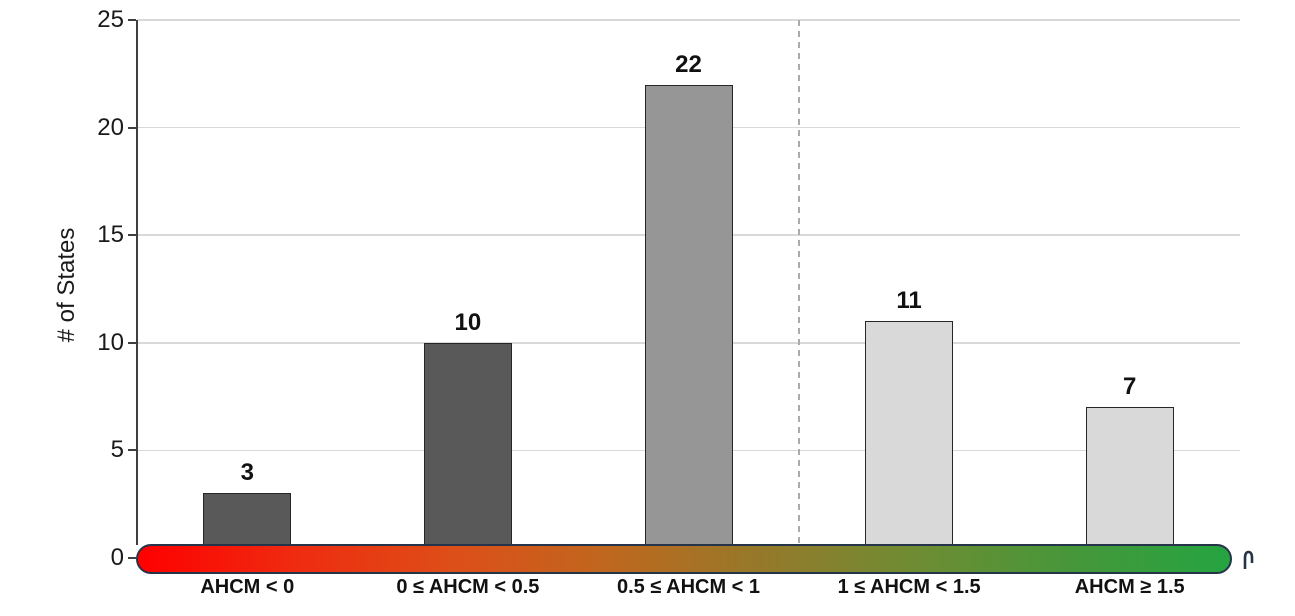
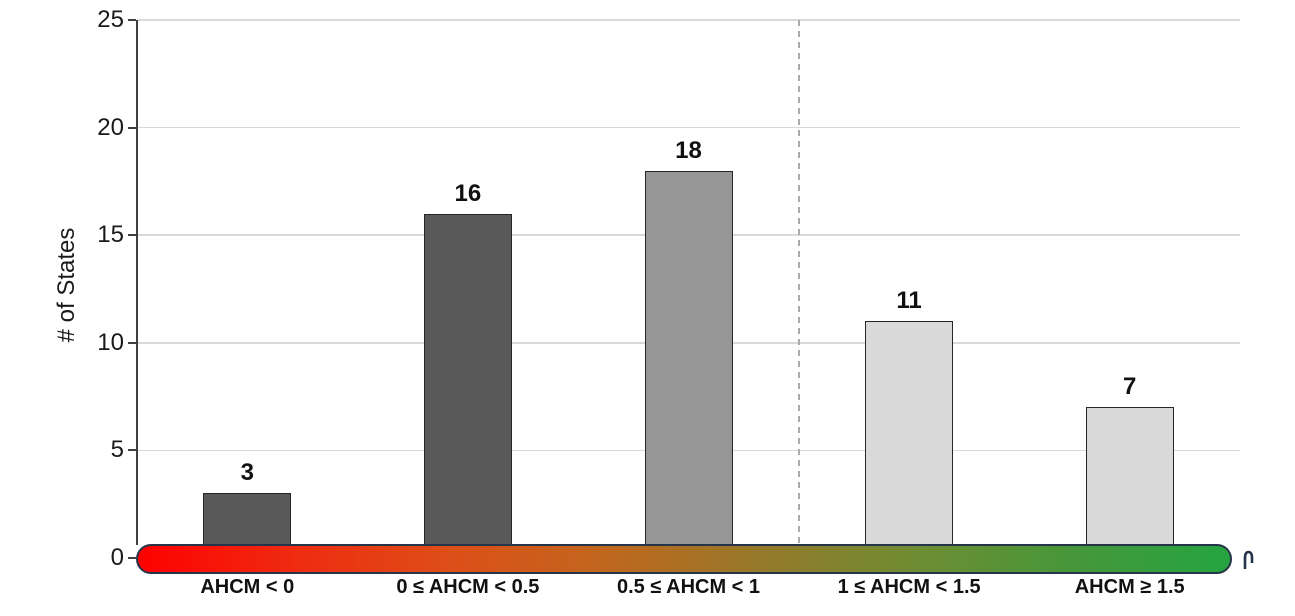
0 ≤ AHCM < 0.5: 10 -> 16
0.5 ≤ AHCM < 1: 22 -> 18
